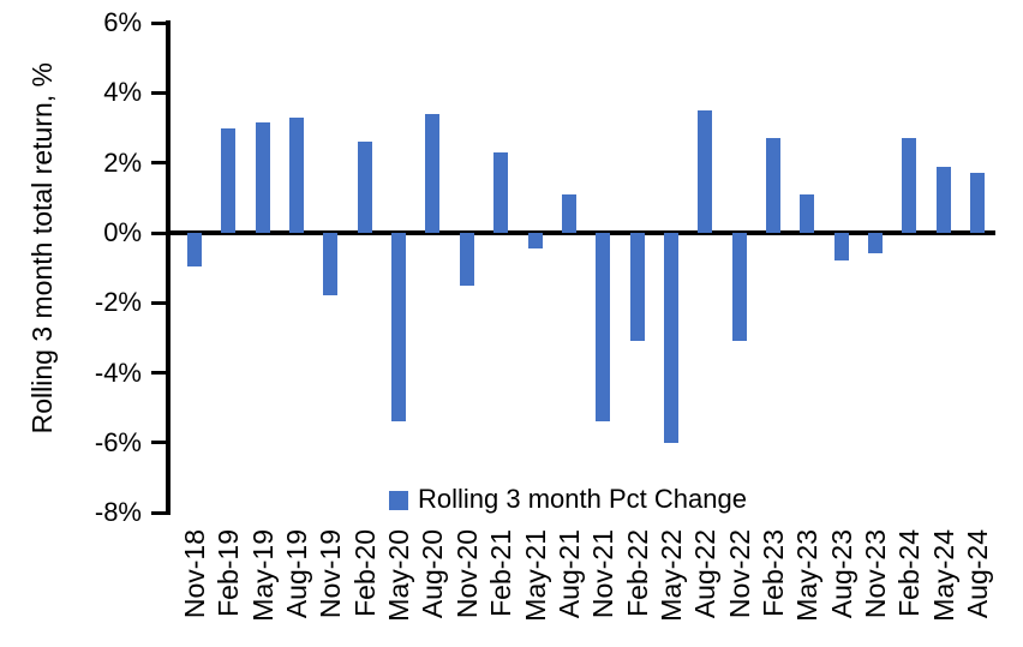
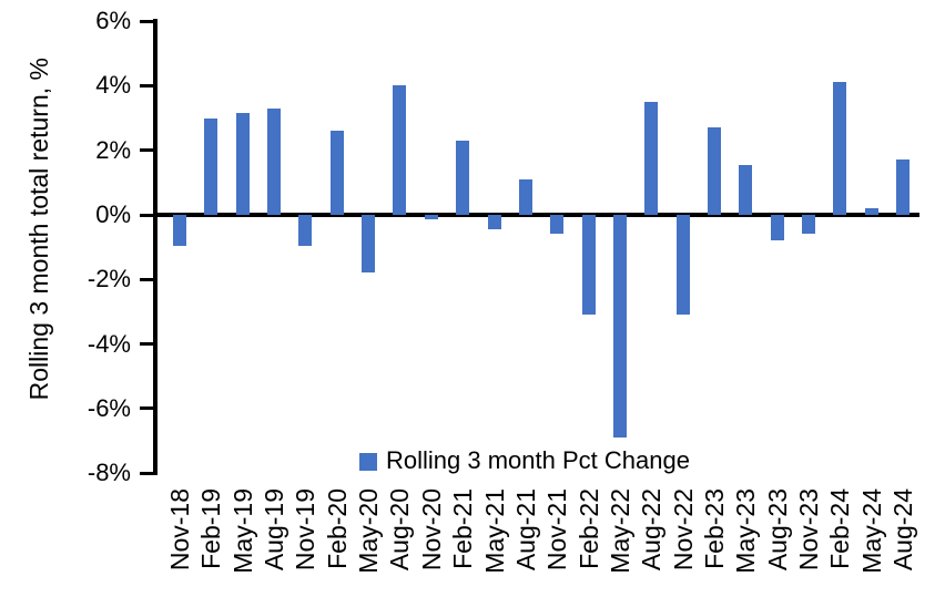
Nov-19: -1.8% -> -0.9%
May-20: -5.4% -> -1.8%
Aug-20: 3.4% -> 4.0%
Nov-20: -1.5% -> -0.1%
Nov-21: -5.4% -> -0.6%
May-22: -6.0% -> -6.9%
May-23: 1.1% -> 1.6%
Feb-24: 2.7% -> 4.1%
May-24: 1.9% -> 0.2%
